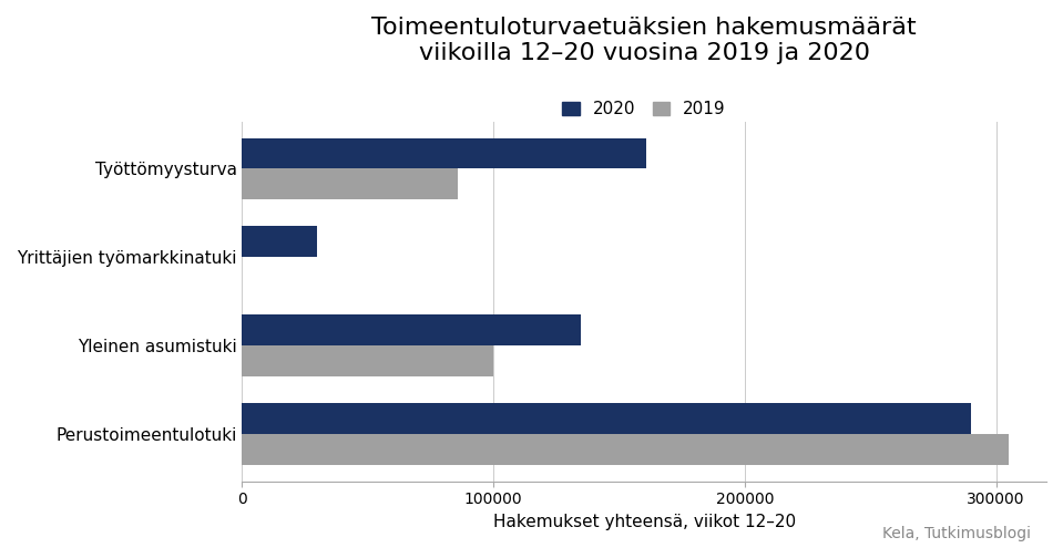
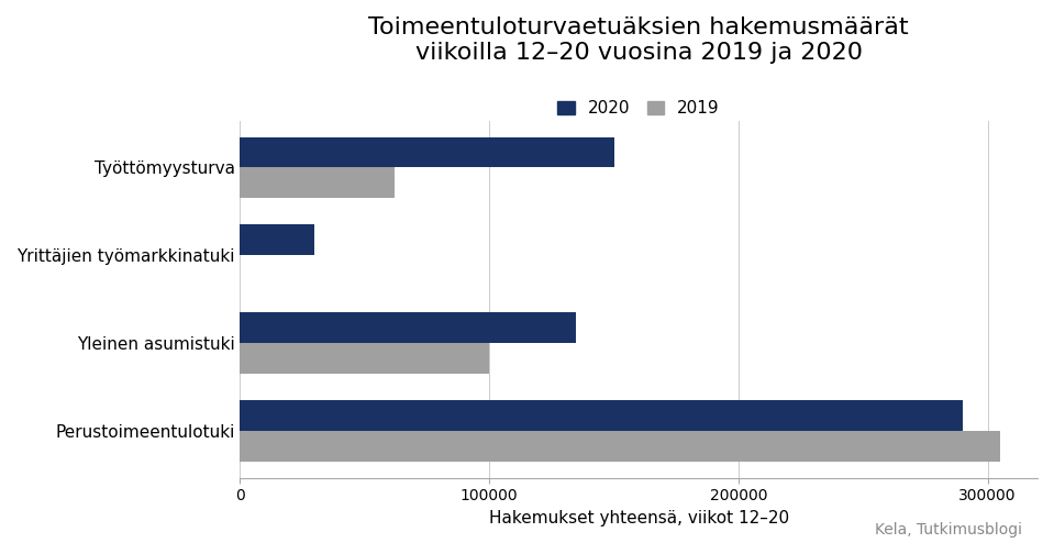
2020/Työttömyysturva: 161000 -> 150000
2019/Työttömyysturva: 86000 -> 62000
